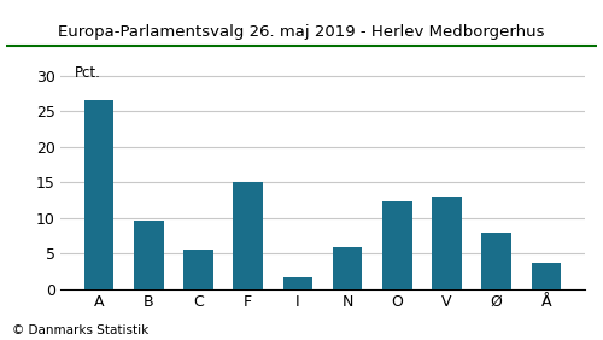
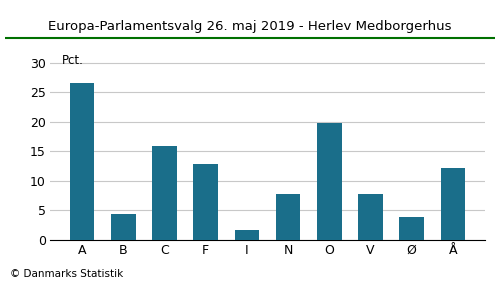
B: 9.6 -> 4.4
C: 5.5 -> 15.8
F: 15.0 -> 12.8
N: 5.8 -> 7.8
O: 12.3 -> 19.8
V: 13.0 -> 7.8
Ø: 7.9 -> 3.8
Å: 3.6 -> 12.2
